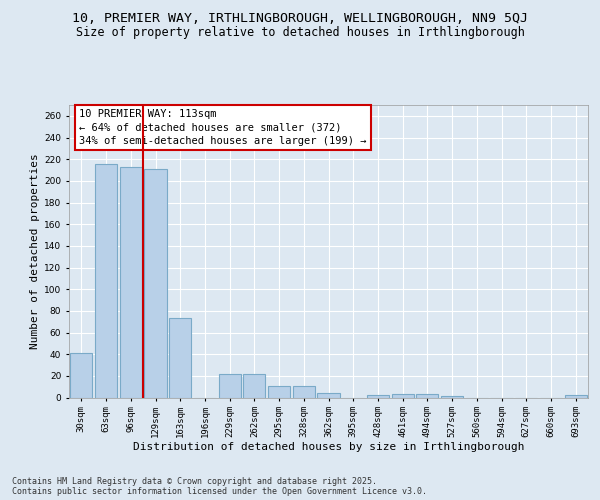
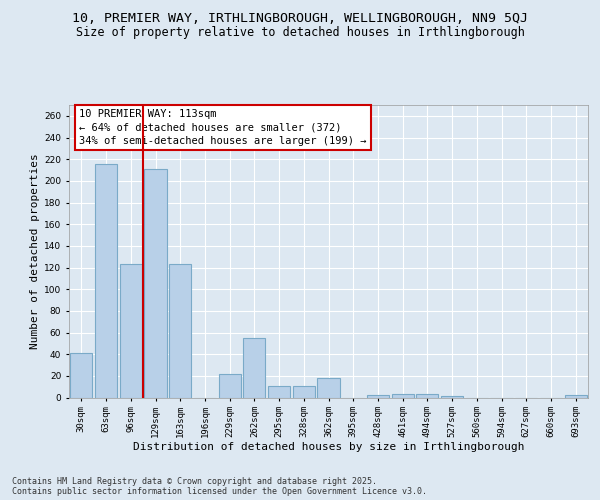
96sqm: 213 -> 123
163sqm: 73 -> 123
262sqm: 22 -> 55
362sqm: 4 -> 18
